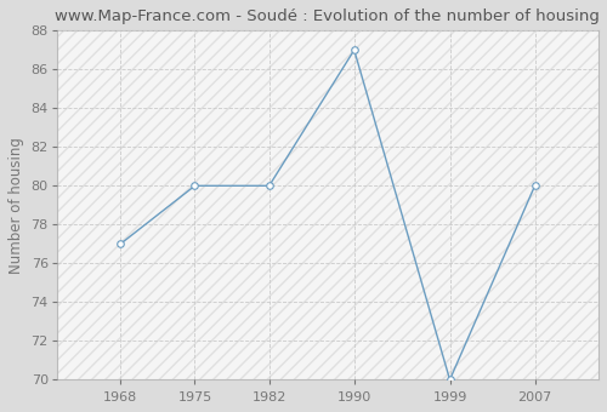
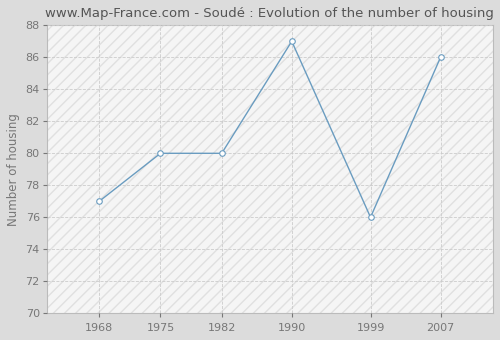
1999: 70 -> 76
2007: 80 -> 86
